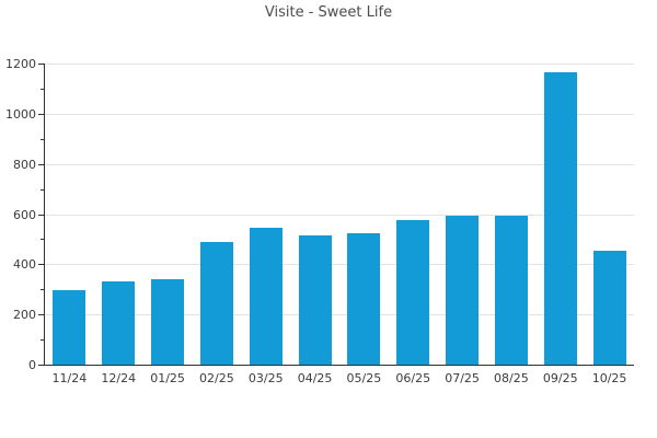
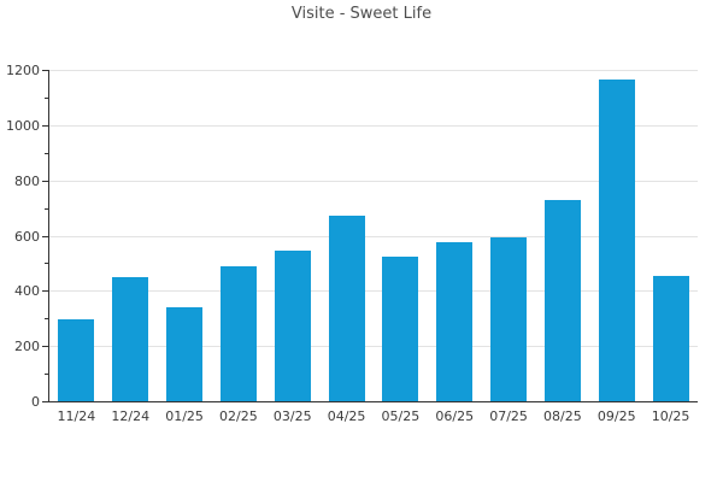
12/24: 330 -> 450
04/25: 520 -> 670
08/25: 590 -> 730
